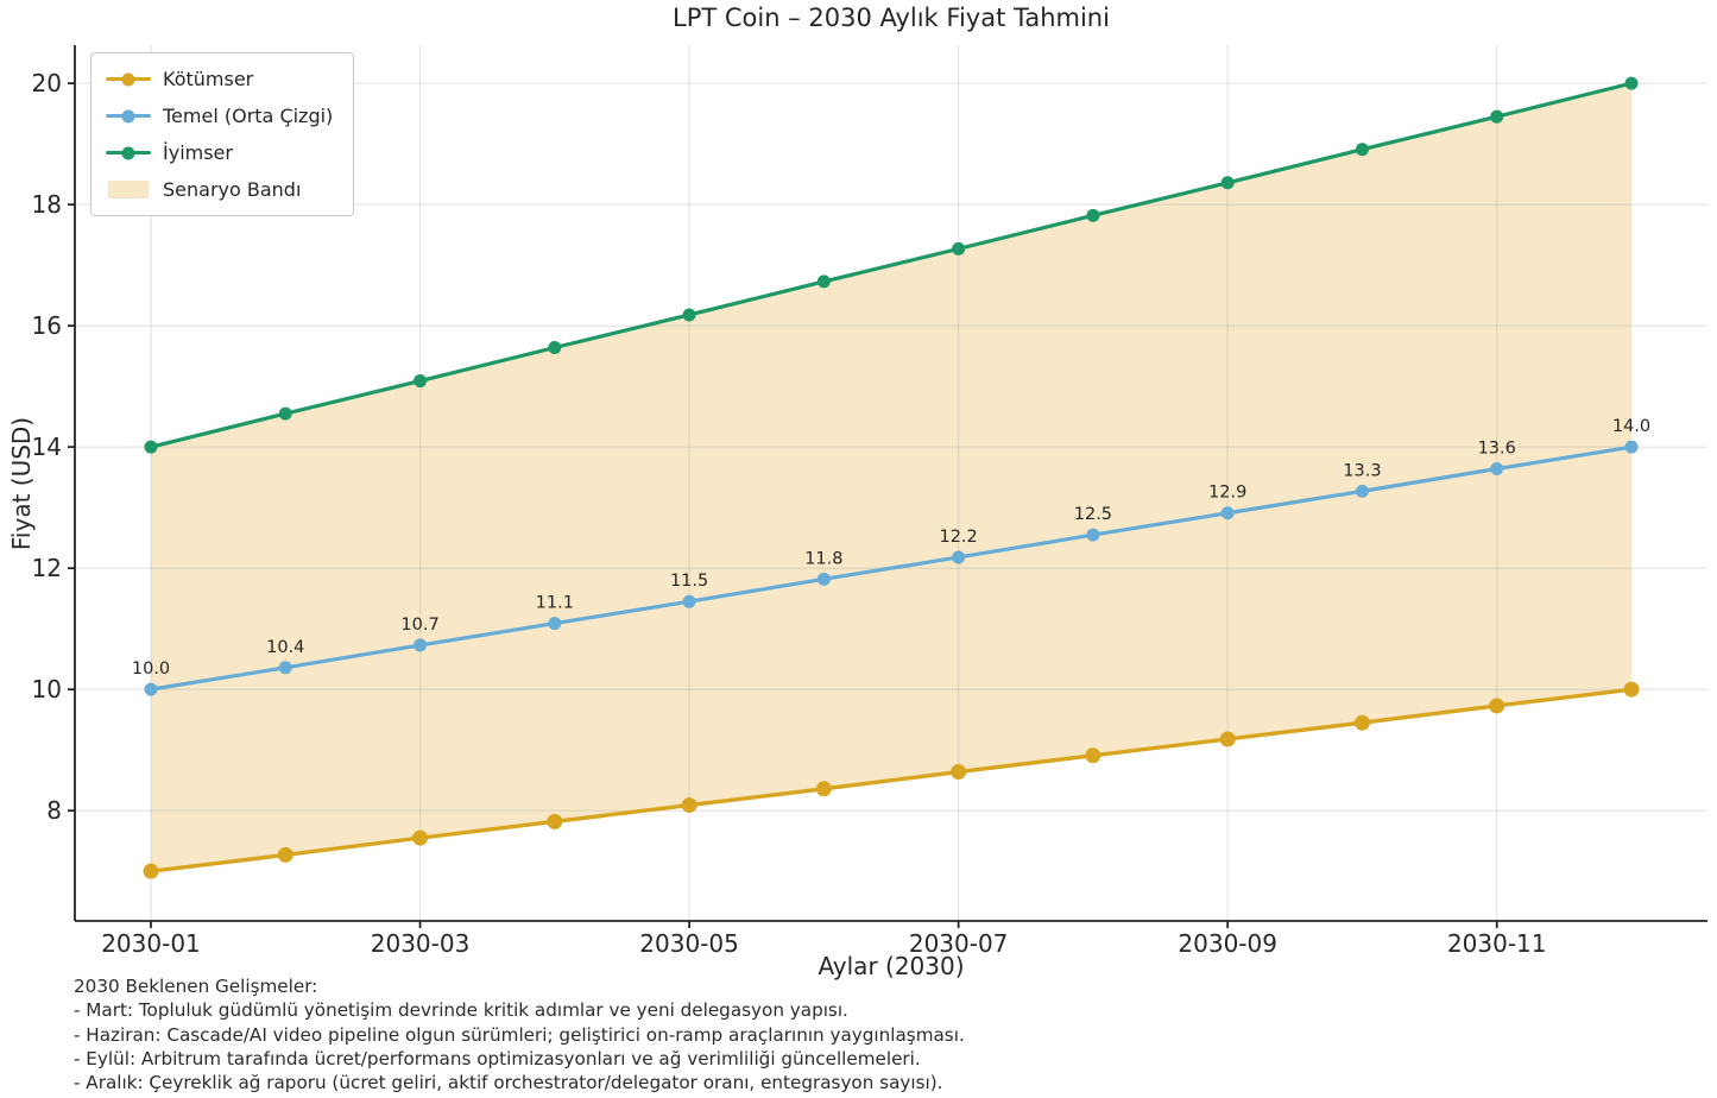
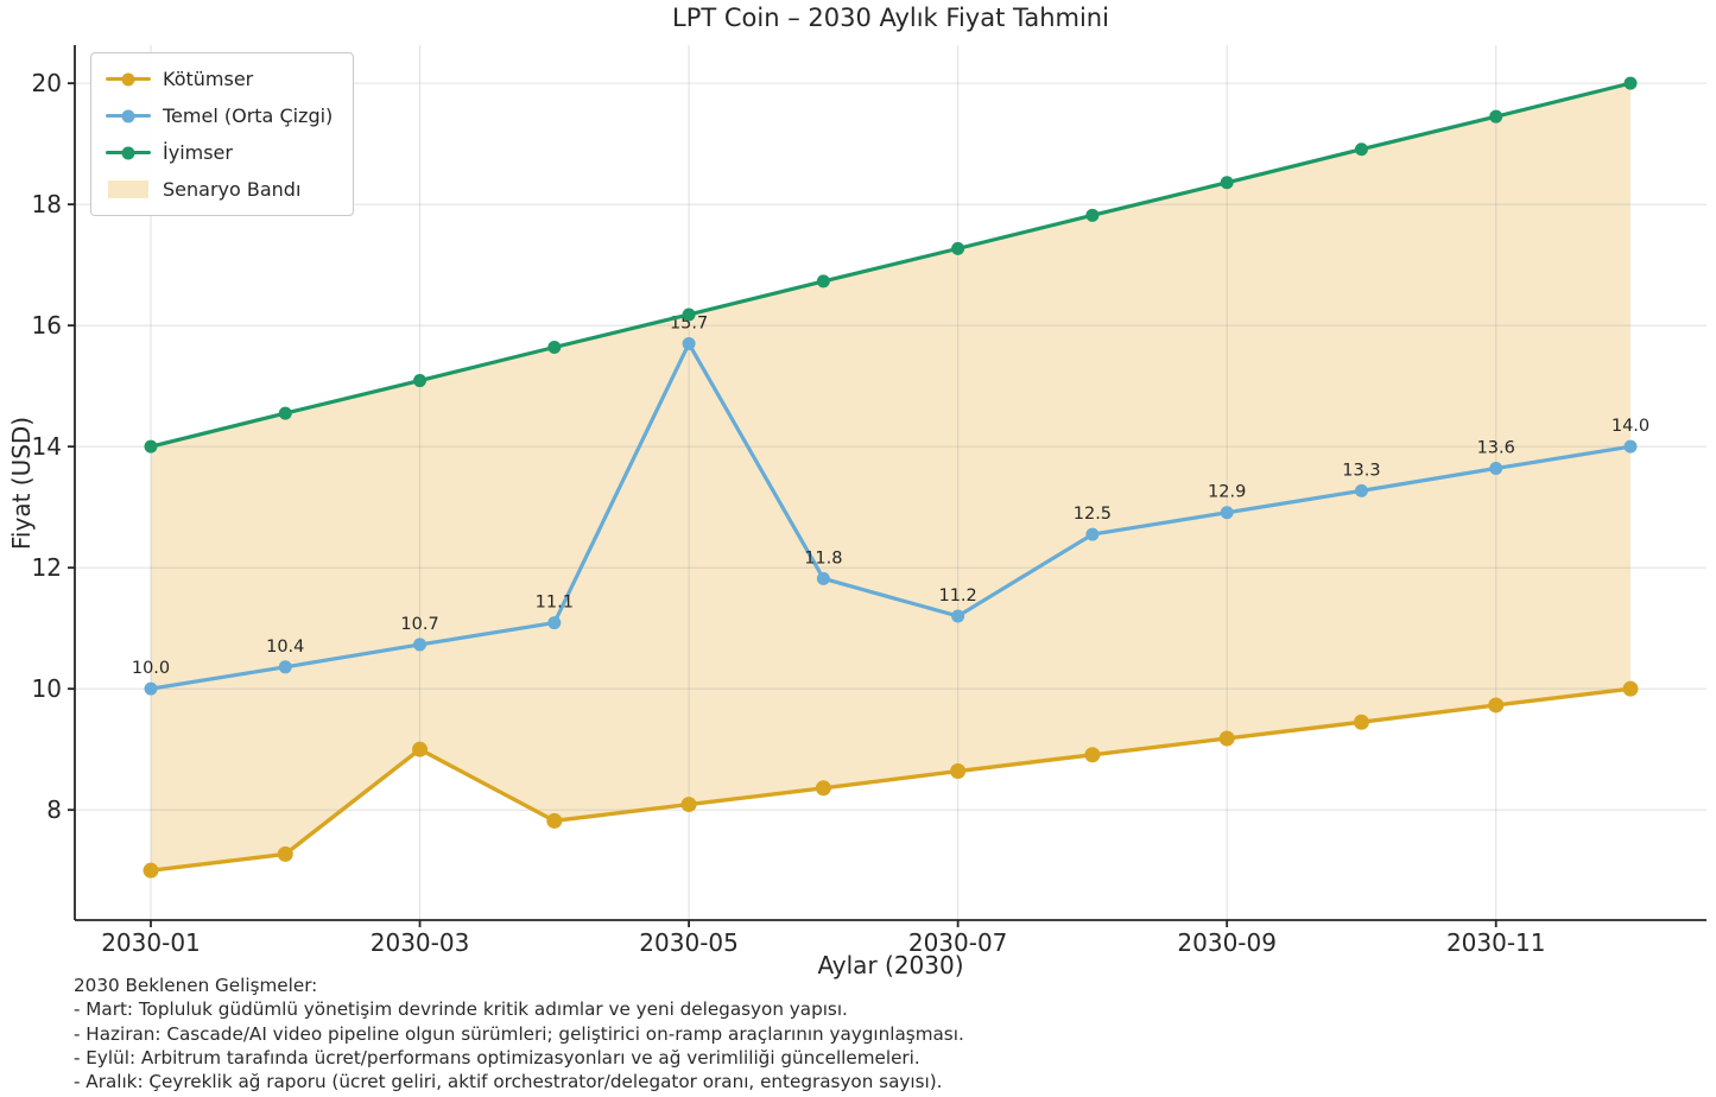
Kötümser/2030-03: 7.5 -> 9.0
Temel (Orta Çizgi)/2030-05: 11.5 -> 15.7
Temel (Orta Çizgi)/2030-07: 12.2 -> 11.2
